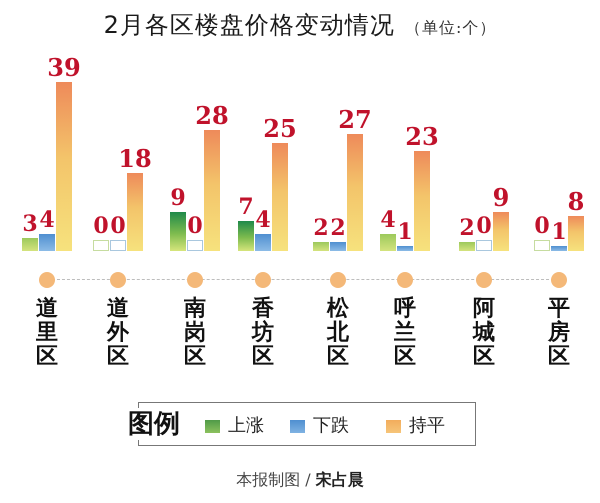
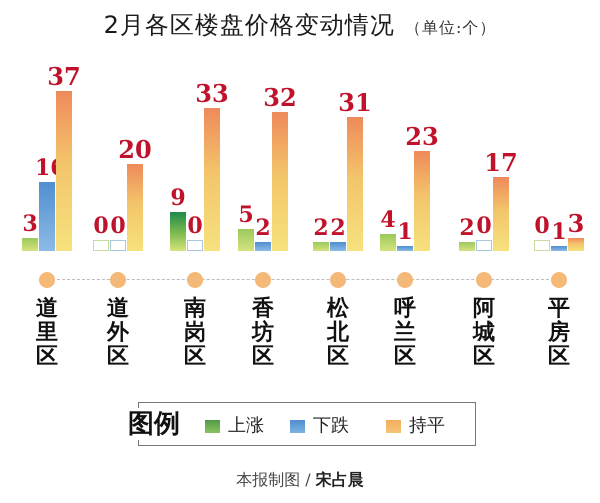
下跌/道里区: 4 -> 16
持平/道里区: 39 -> 37
持平/道外区: 18 -> 20
持平/南岗区: 28 -> 33
上涨/香坊区: 7 -> 5
下跌/香坊区: 4 -> 2
持平/香坊区: 25 -> 32
持平/松北区: 27 -> 31
持平/阿城区: 9 -> 17
持平/平房区: 8 -> 3
